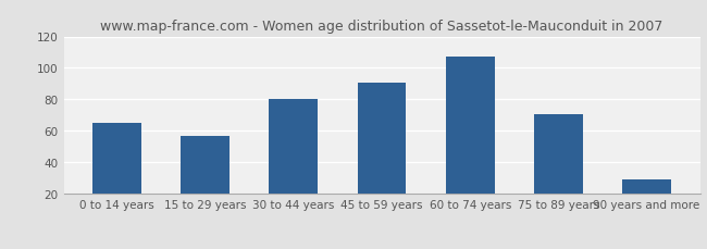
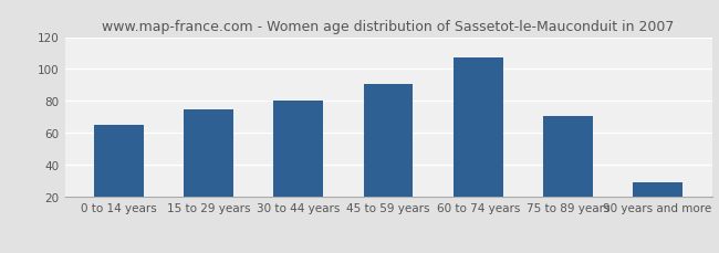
15 to 29 years: 57 -> 75
